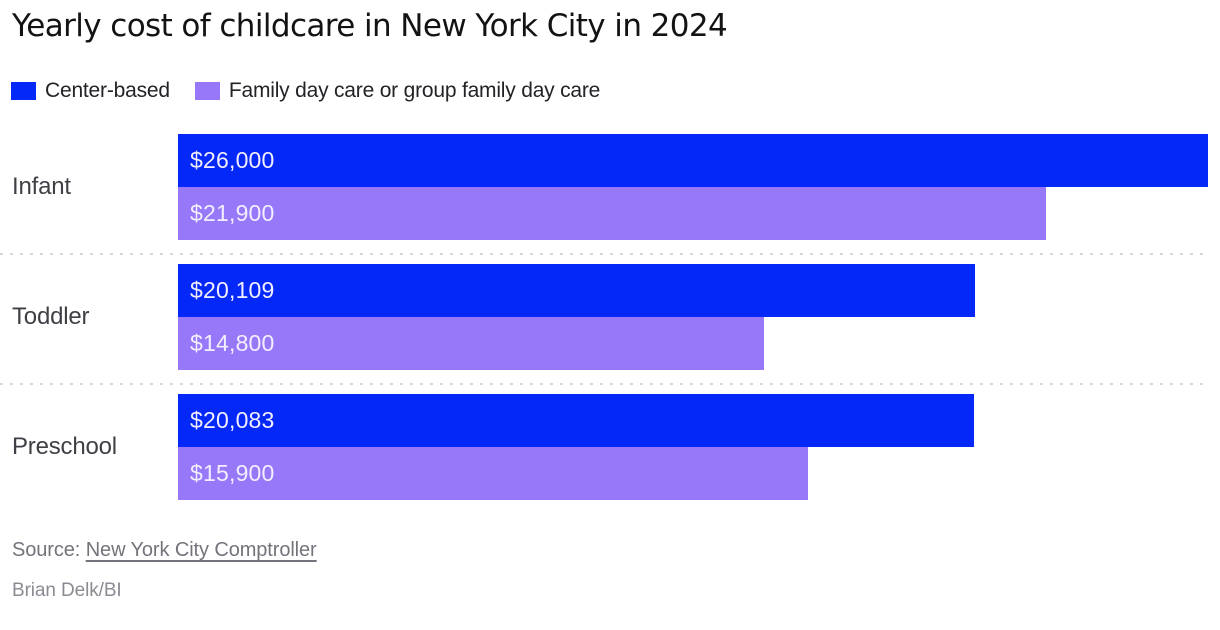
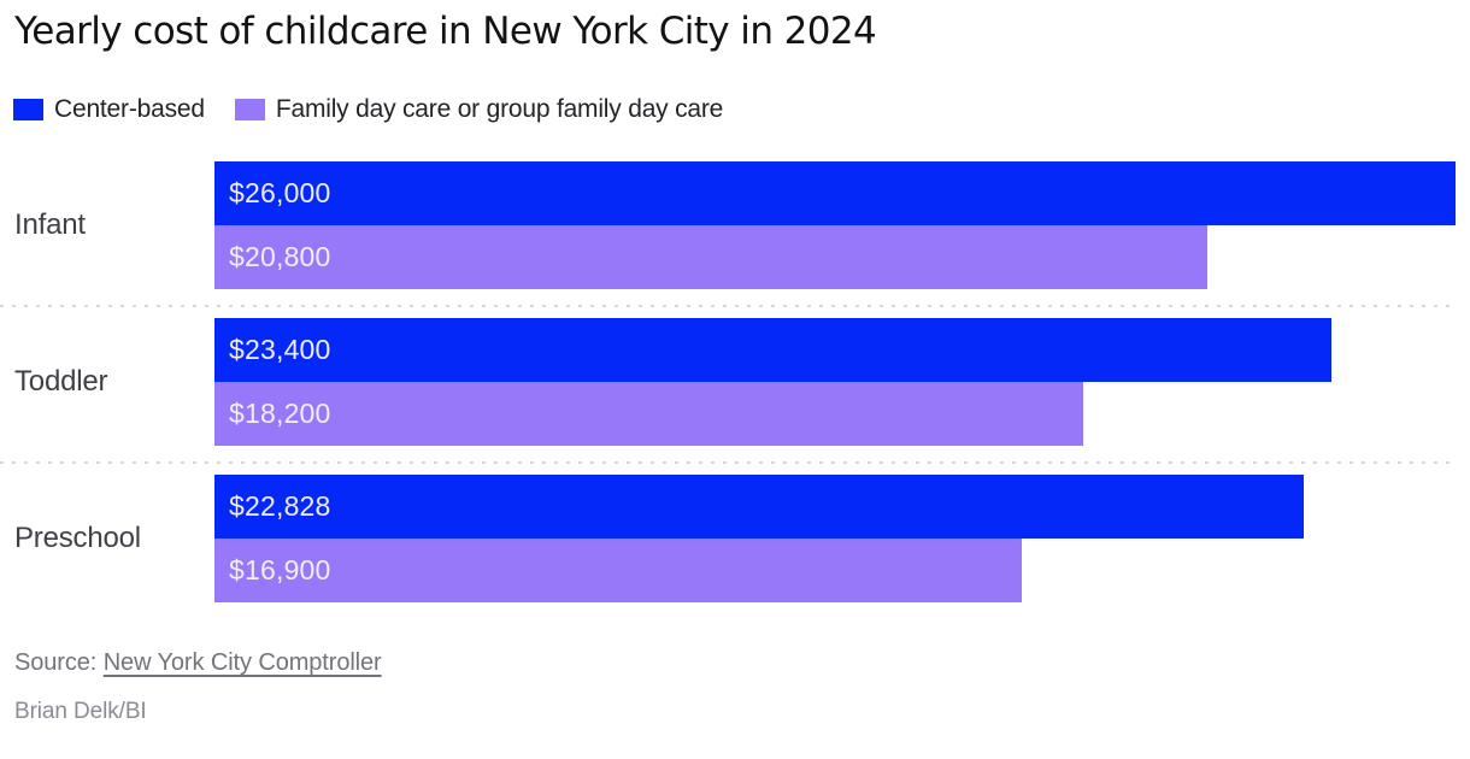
Family day care or group family day care/Infant: $21,900 -> $20,800
Center-based/Toddler: $20,109 -> $23,400
Family day care or group family day care/Toddler: $14,800 -> $18,200
Center-based/Preschool: $20,083 -> $22,828
Family day care or group family day care/Preschool: $15,900 -> $16,900
